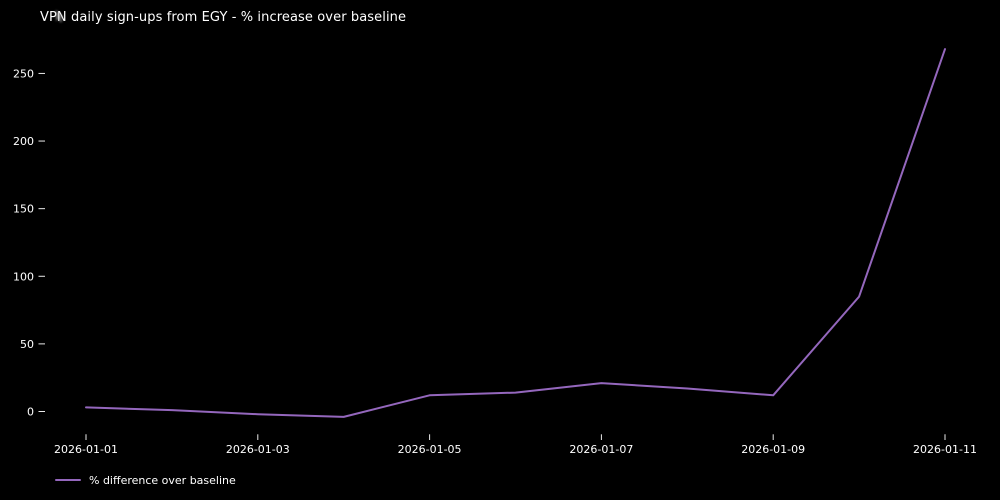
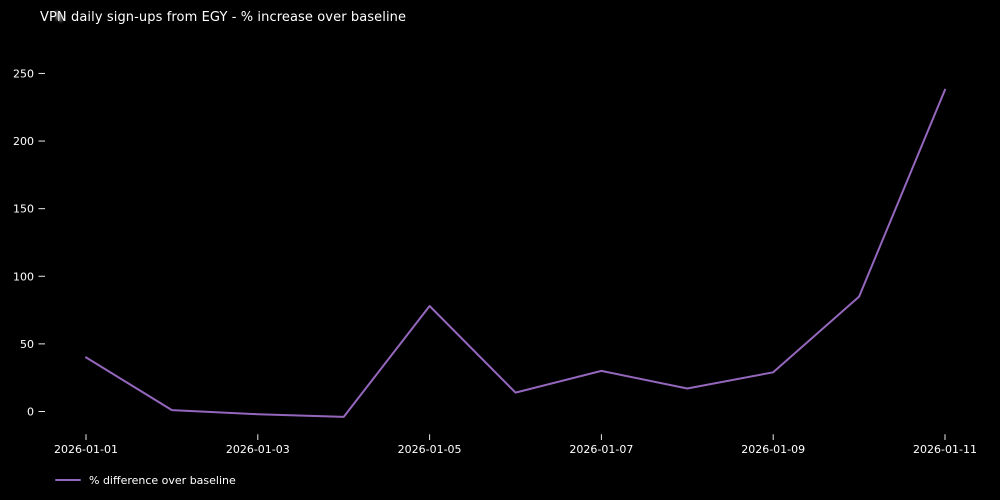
2026-01-01: 3 -> 40
2026-01-05: 12 -> 78
2026-01-07: 21 -> 30
2026-01-09: 12 -> 29
2026-01-11: 268 -> 238
